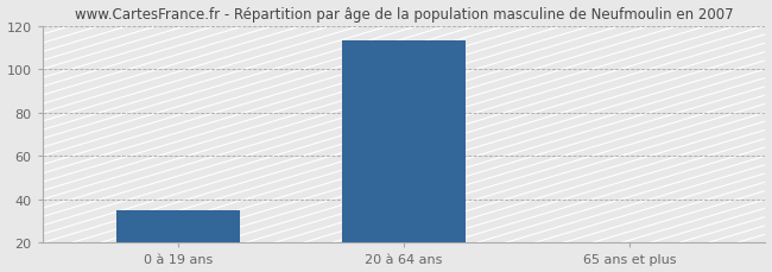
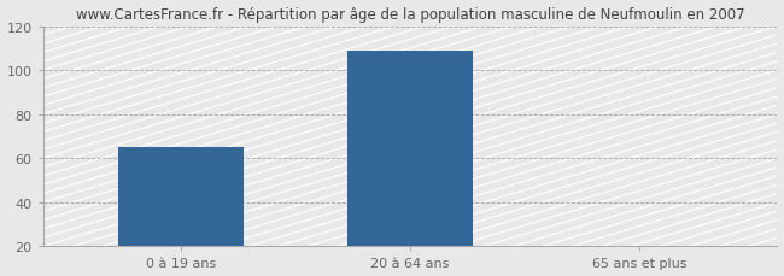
0 à 19 ans: 35 -> 65
20 à 64 ans: 113 -> 109
